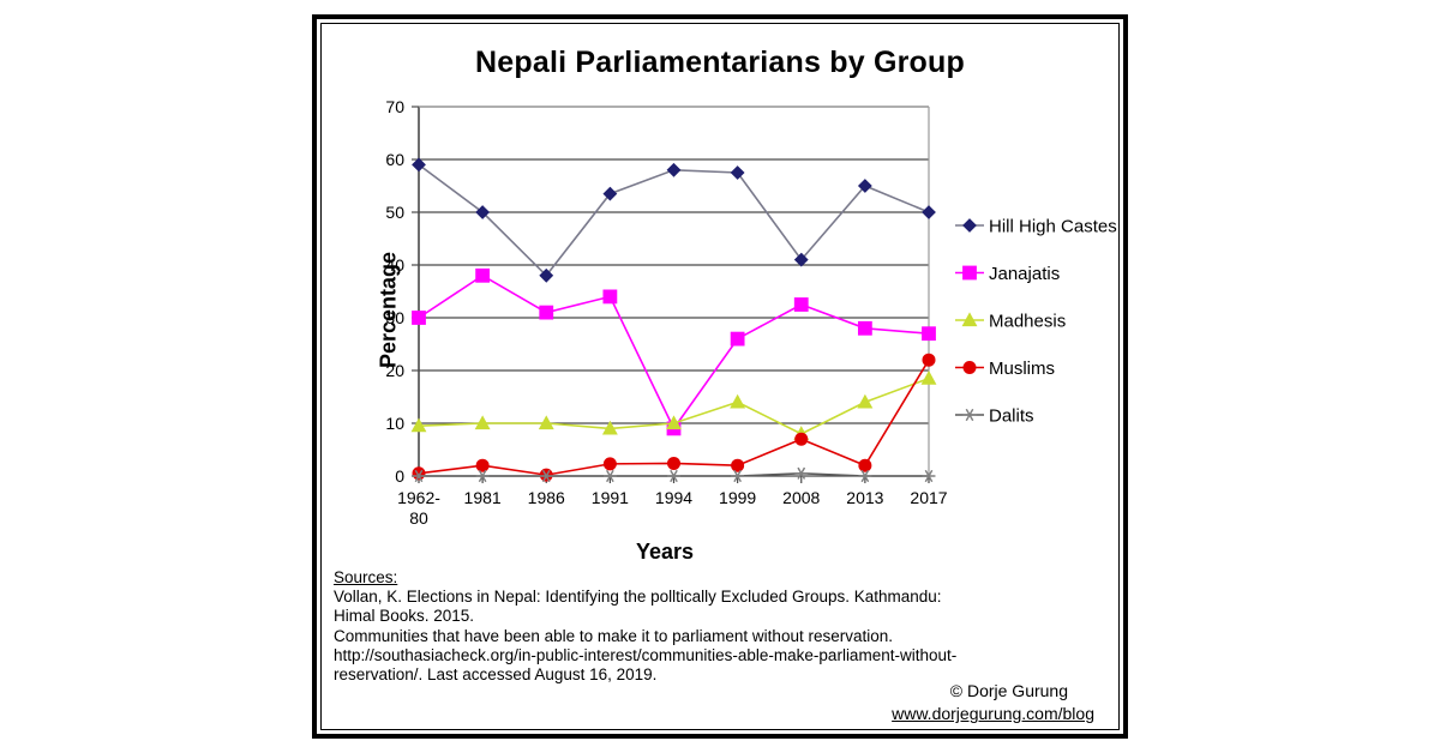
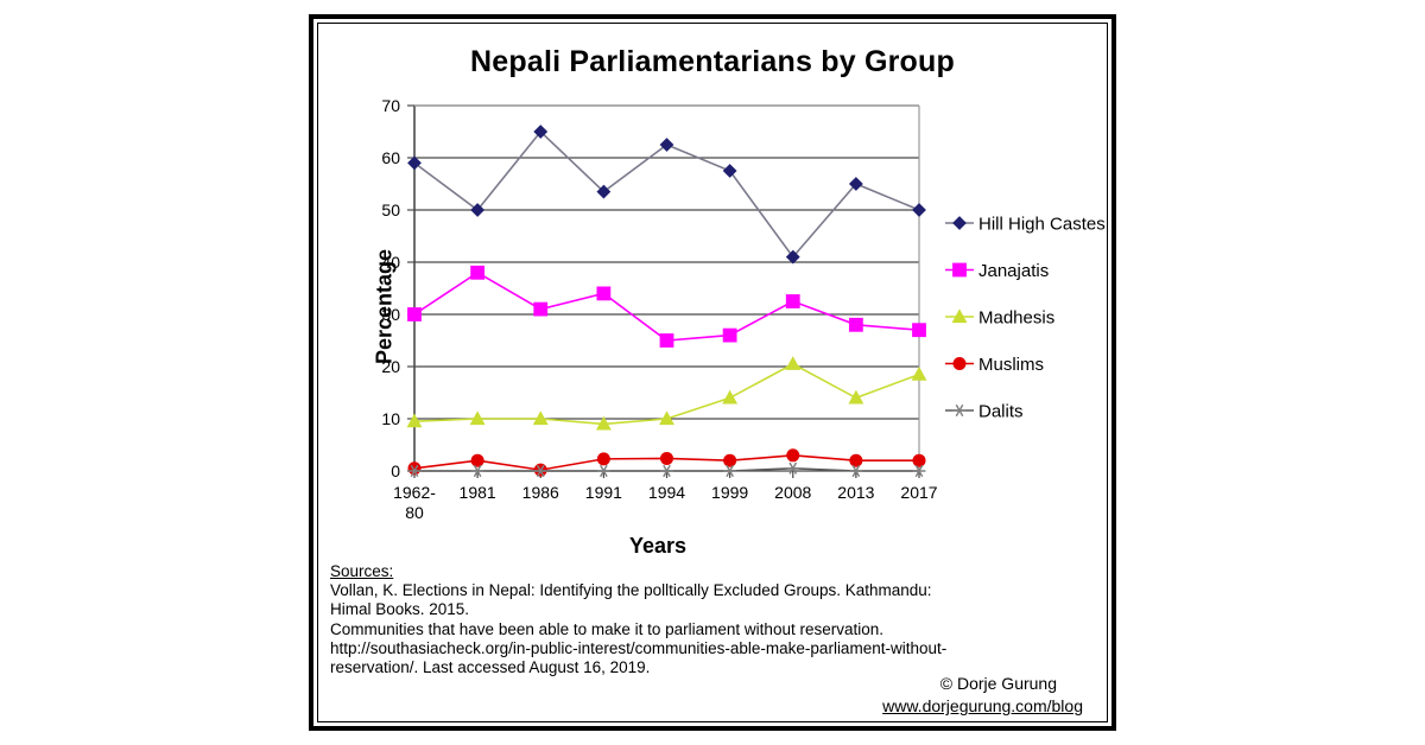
Hill High Castes/1986: 38 -> 65
Hill High Castes/1994: 58 -> 62
Janajatis/1994: 9 -> 25
Madhesis/2008: 8 -> 20
Muslims/2008: 7 -> 3
Muslims/2017: 22 -> 2
